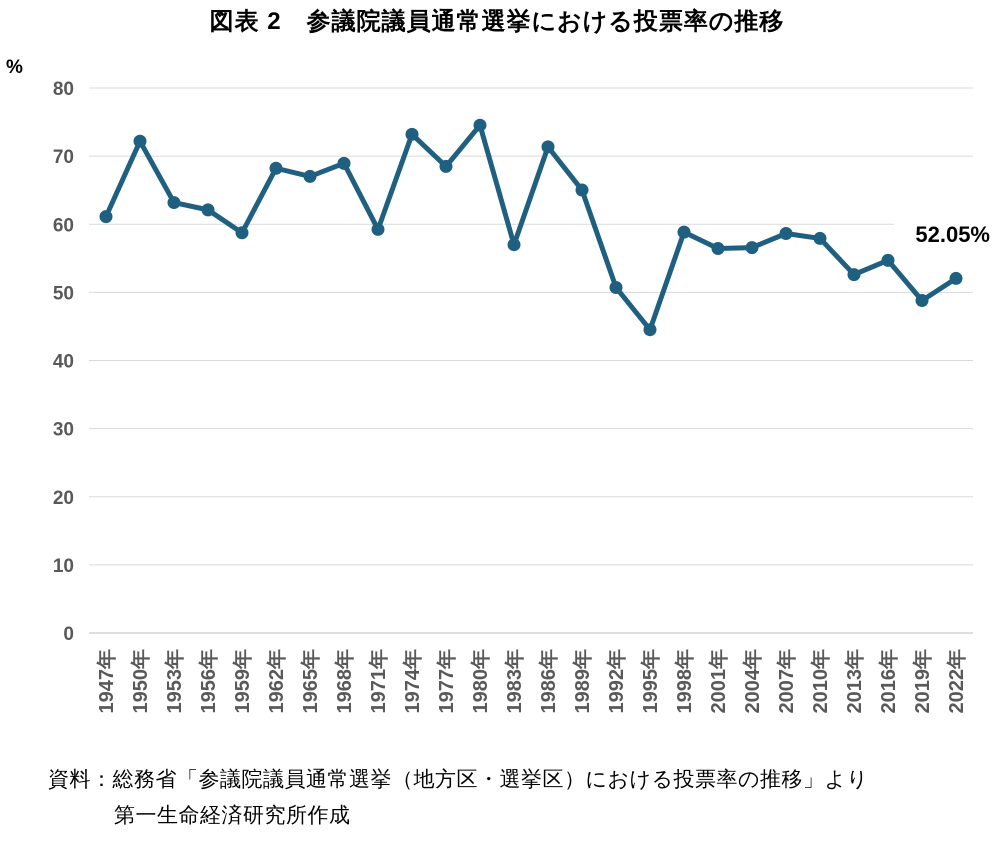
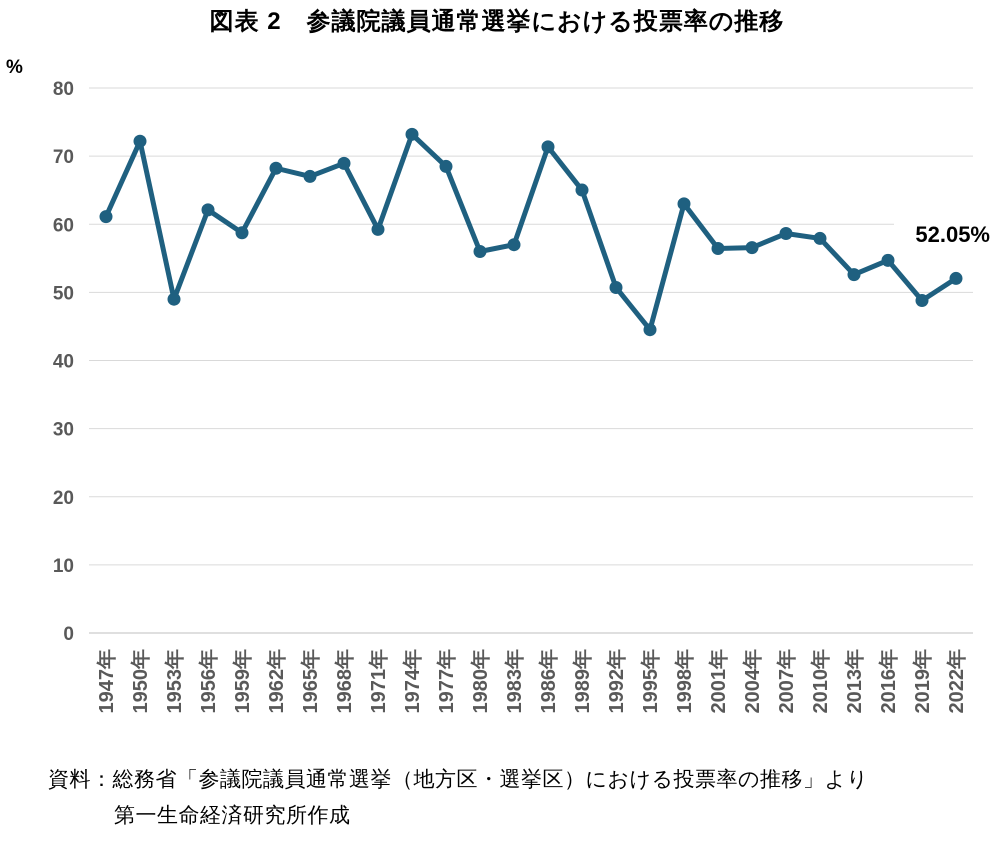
1953年: 63 -> 49
1980年: 75 -> 56
1998年: 59 -> 63
